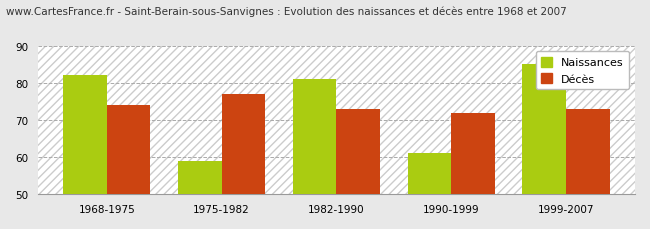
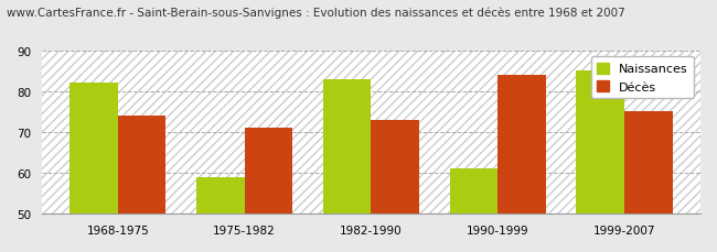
Décès/1975-1982: 77 -> 71
Naissances/1982-1990: 81 -> 83
Décès/1990-1999: 72 -> 84
Décès/1999-2007: 73 -> 75
